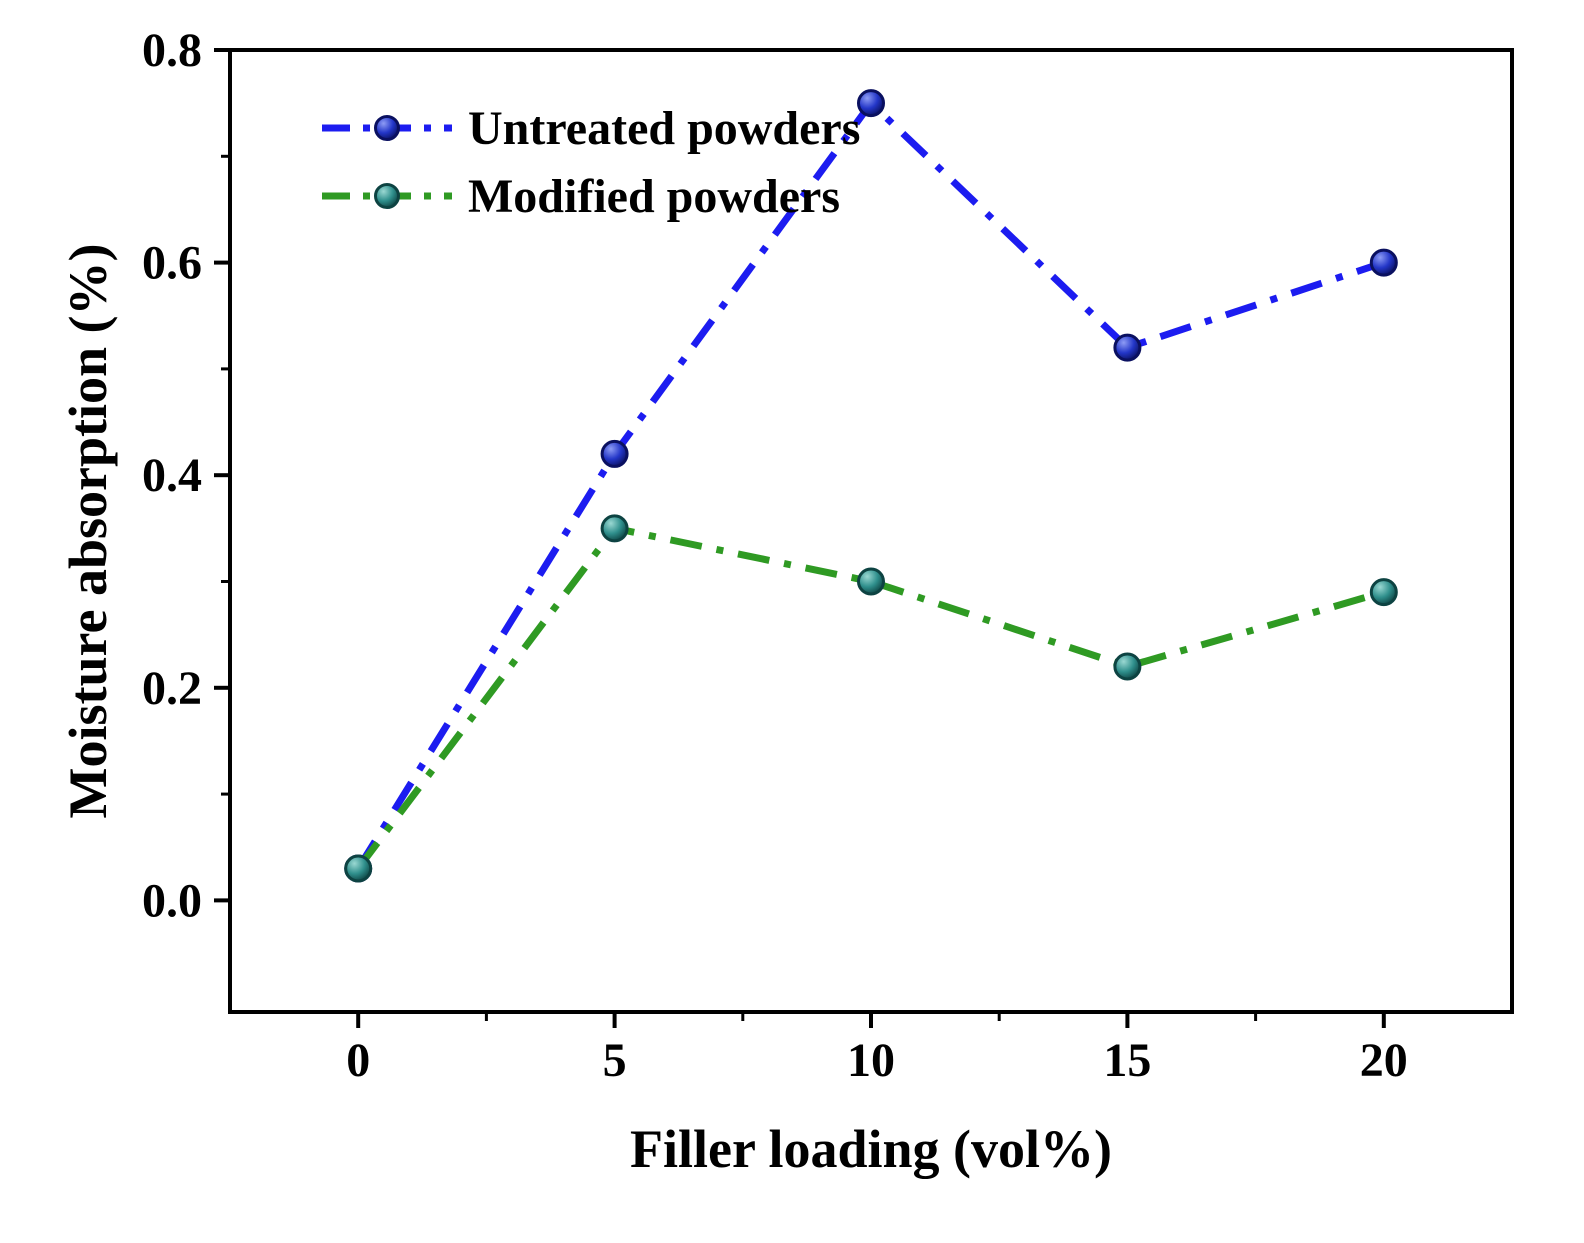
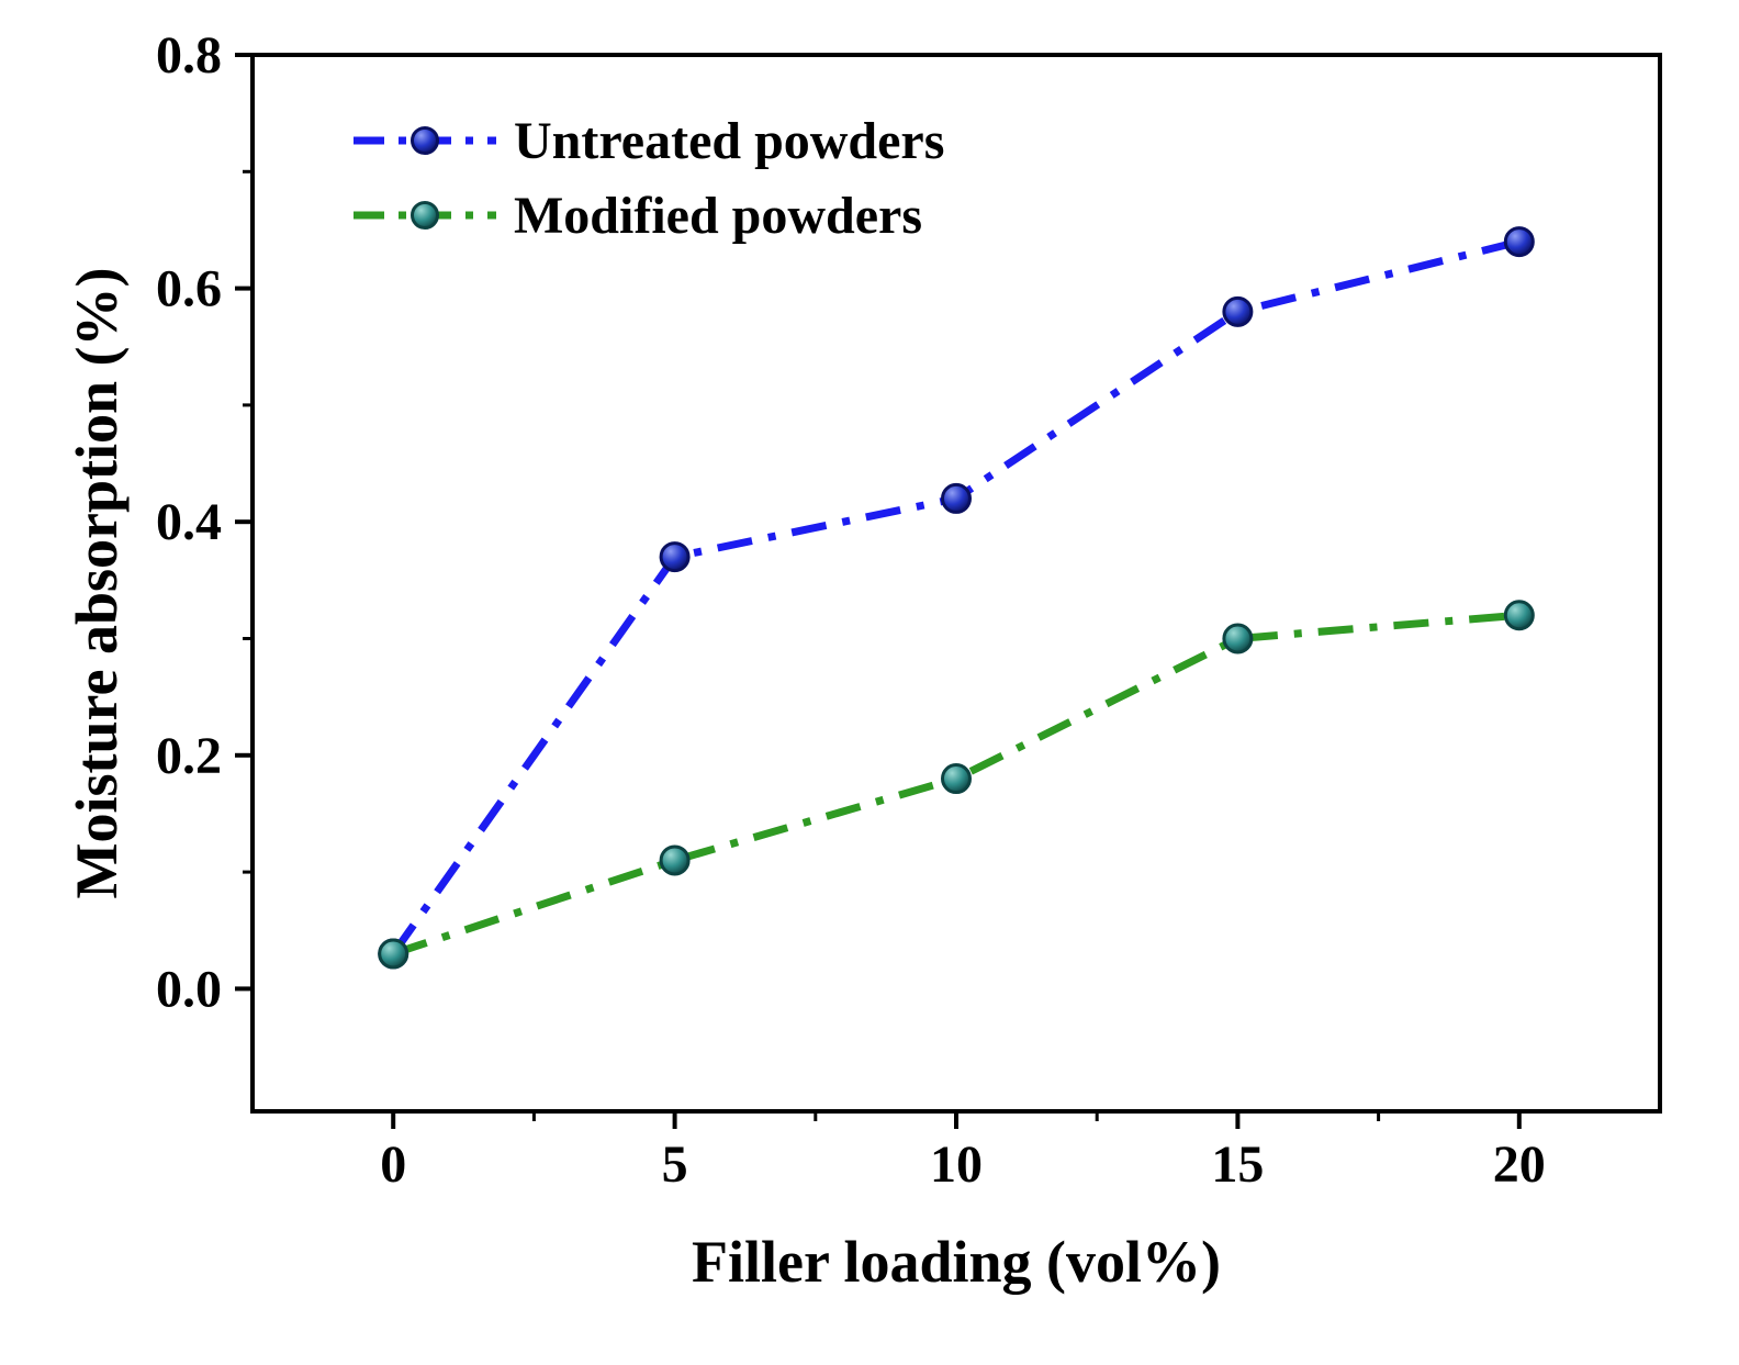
Untreated powders/5: 0.42 -> 0.37
Modified powders/5: 0.35 -> 0.11
Untreated powders/10: 0.75 -> 0.42
Modified powders/10: 0.30 -> 0.18
Untreated powders/15: 0.52 -> 0.58
Modified powders/15: 0.22 -> 0.30
Untreated powders/20: 0.60 -> 0.64
Modified powders/20: 0.29 -> 0.32
